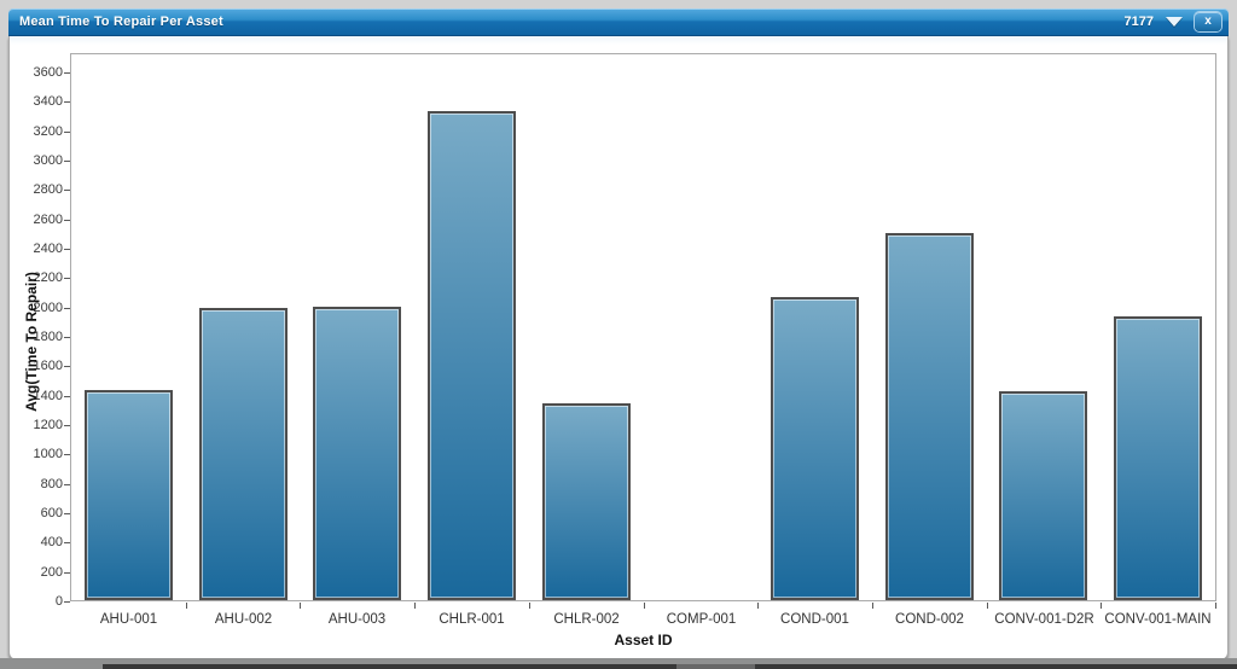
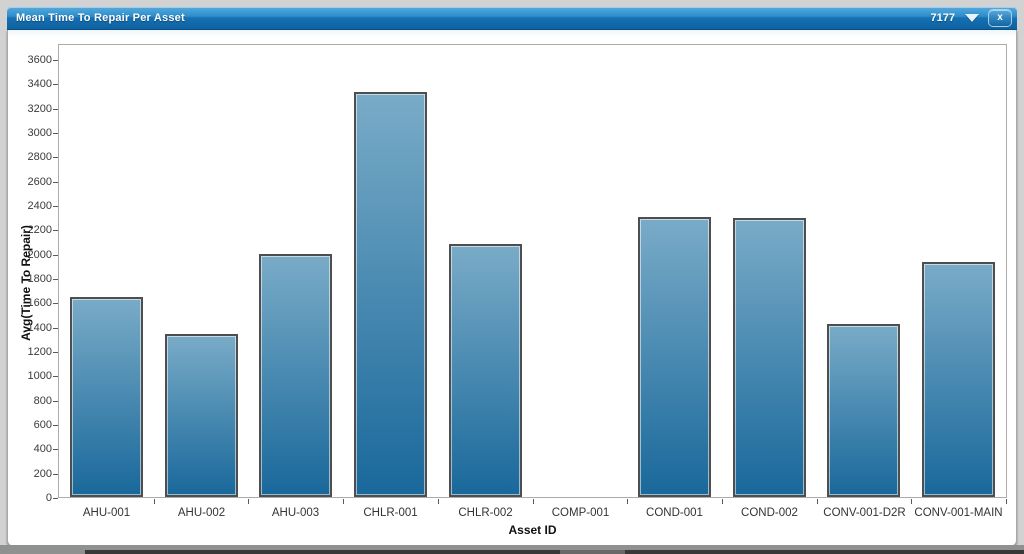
AHU-001: 1430 -> 1640
AHU-002: 1990 -> 1340
CHLR-002: 1340 -> 2080
COND-001: 2060 -> 2300
COND-002: 2500 -> 2290
